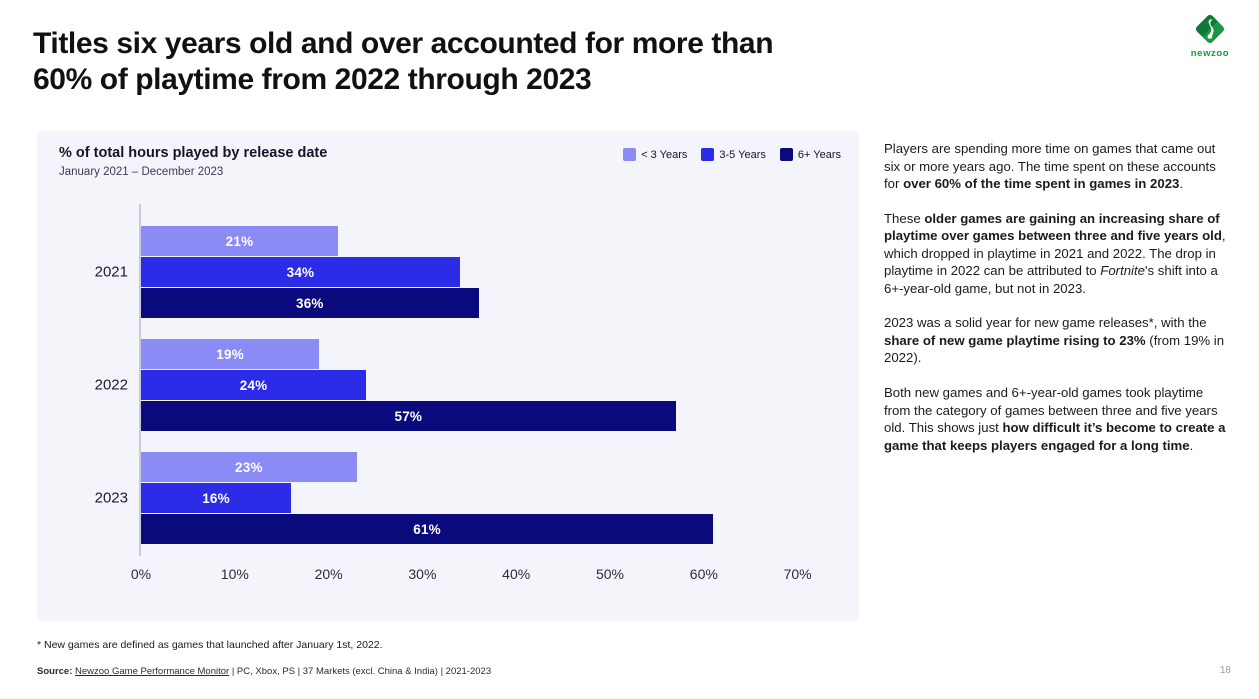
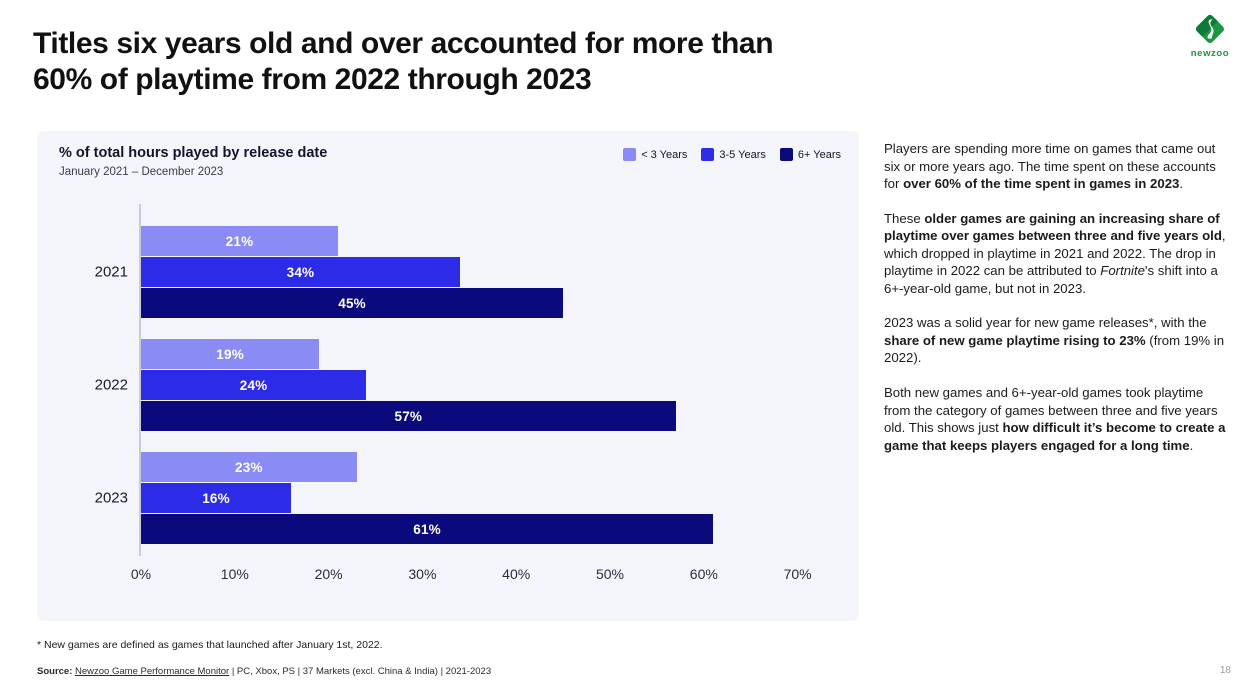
6+ Years/2021: 36% -> 45%
